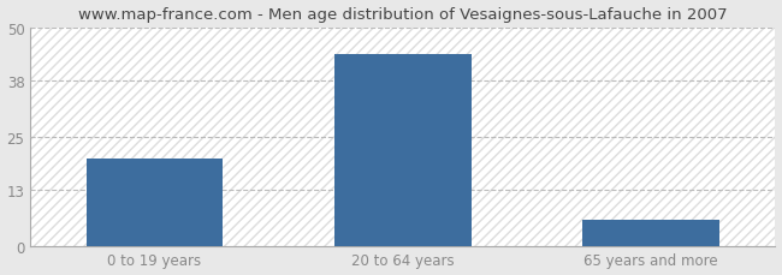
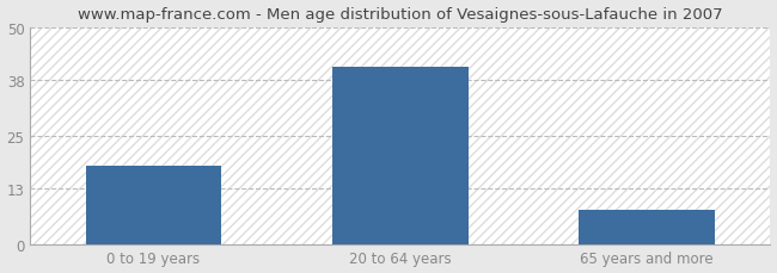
0 to 19 years: 20 -> 18
20 to 64 years: 44 -> 41
65 years and more: 6 -> 8
